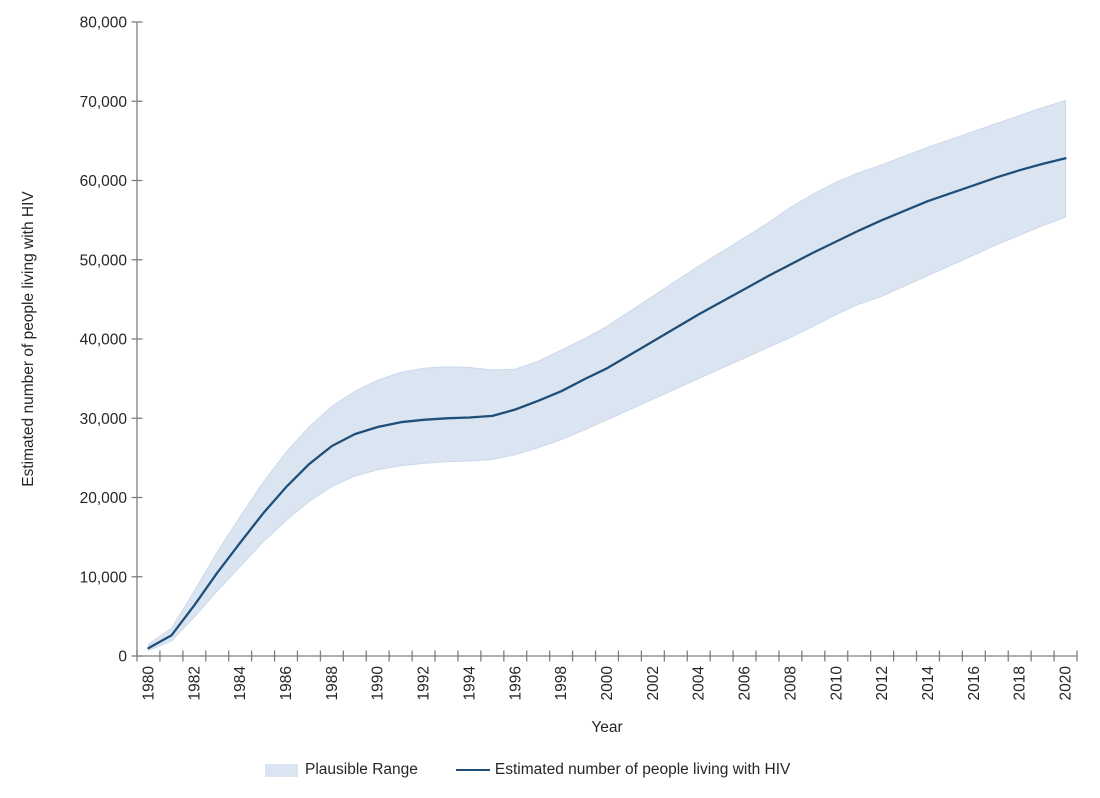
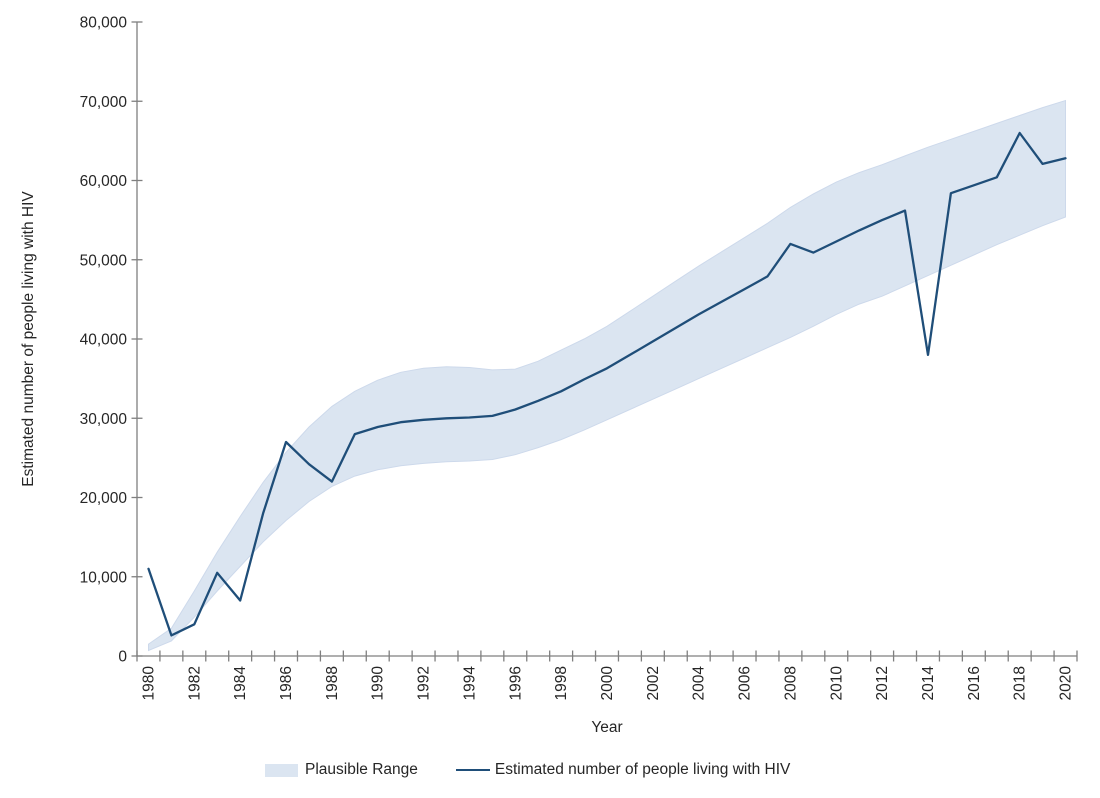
1980: 1000 -> 11000
1982: 6000 -> 4000
1984: 14000 -> 7000
1986: 21000 -> 27000
1988: 26000 -> 22000
2008: 49000 -> 52000
2014: 57000 -> 38000
2018: 61000 -> 66000
